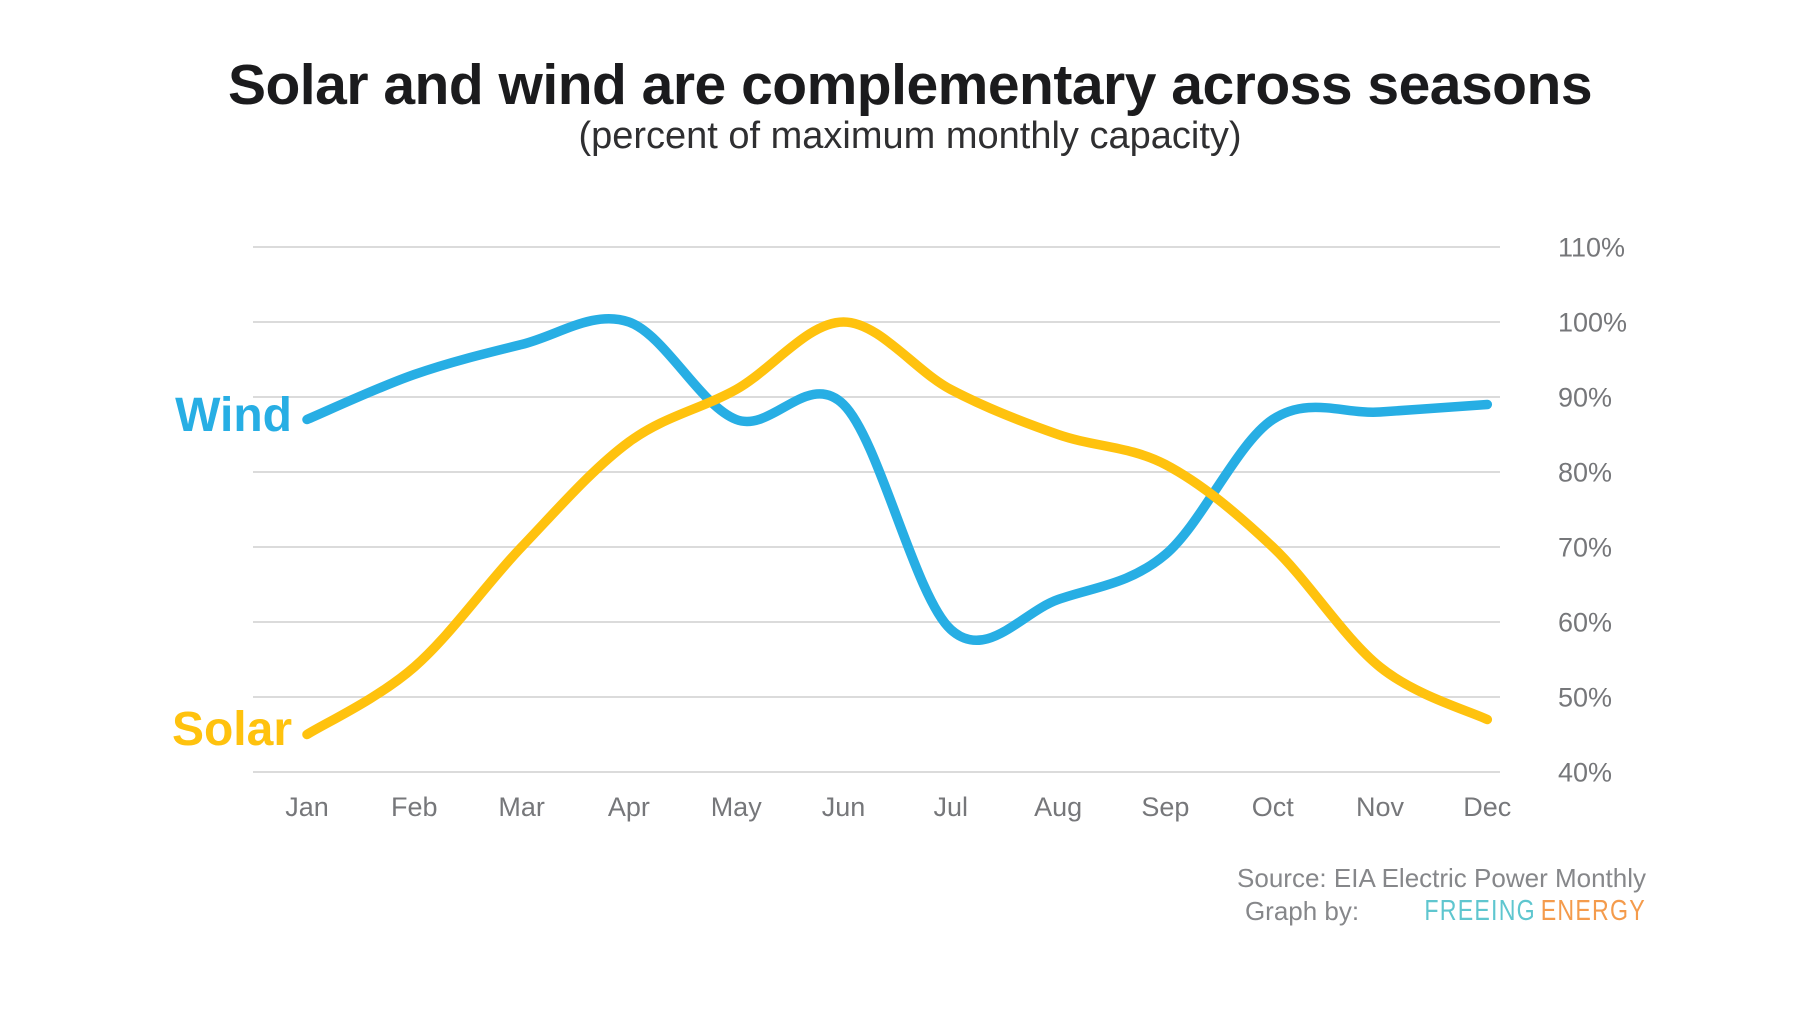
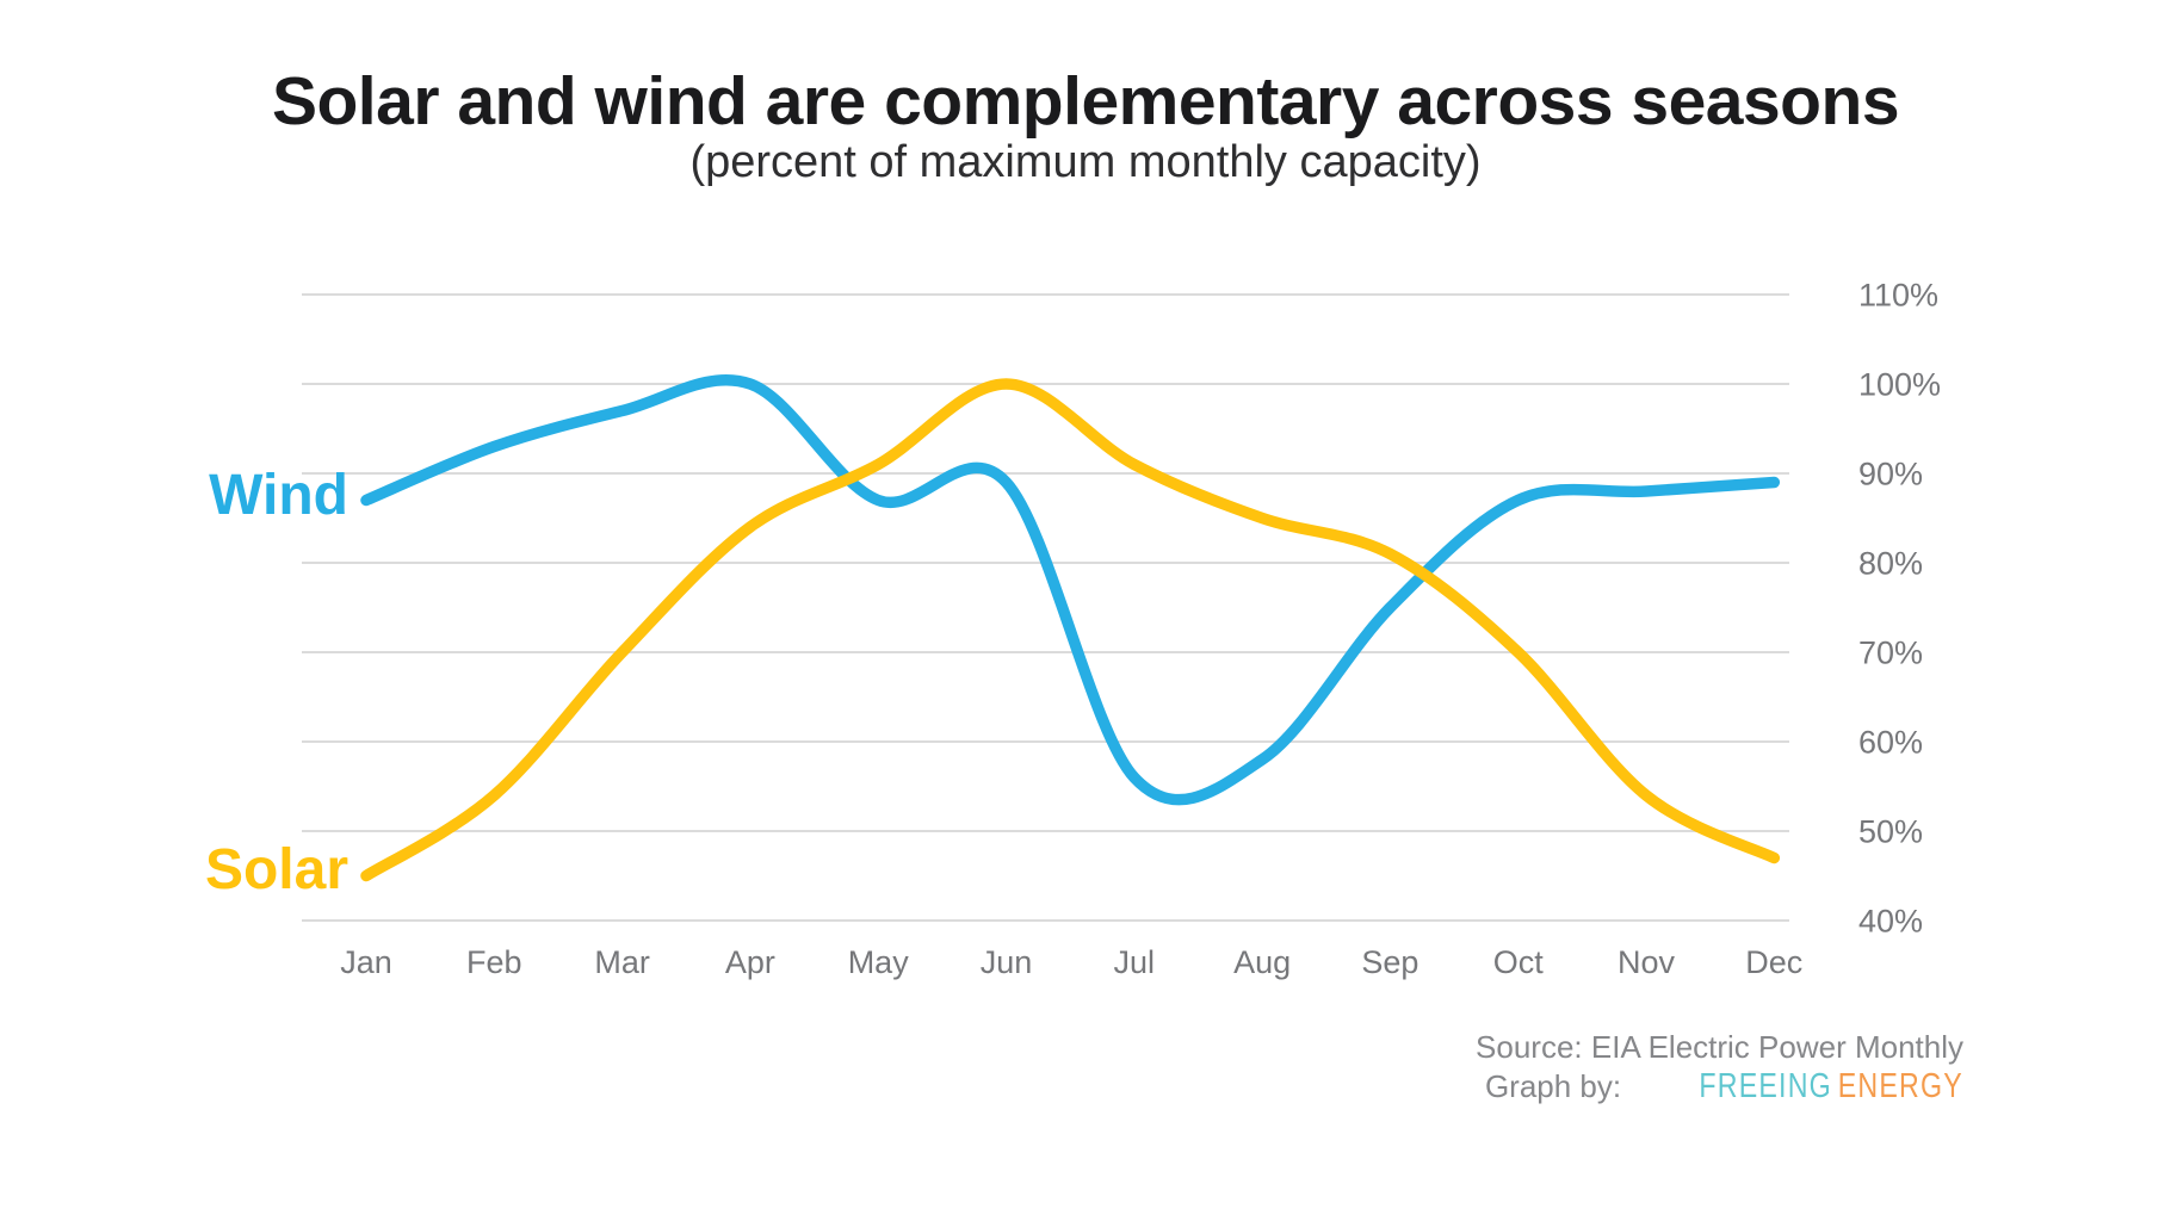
Wind/Jul: 59% -> 56%
Wind/Aug: 63% -> 58%
Wind/Sep: 69% -> 75%
